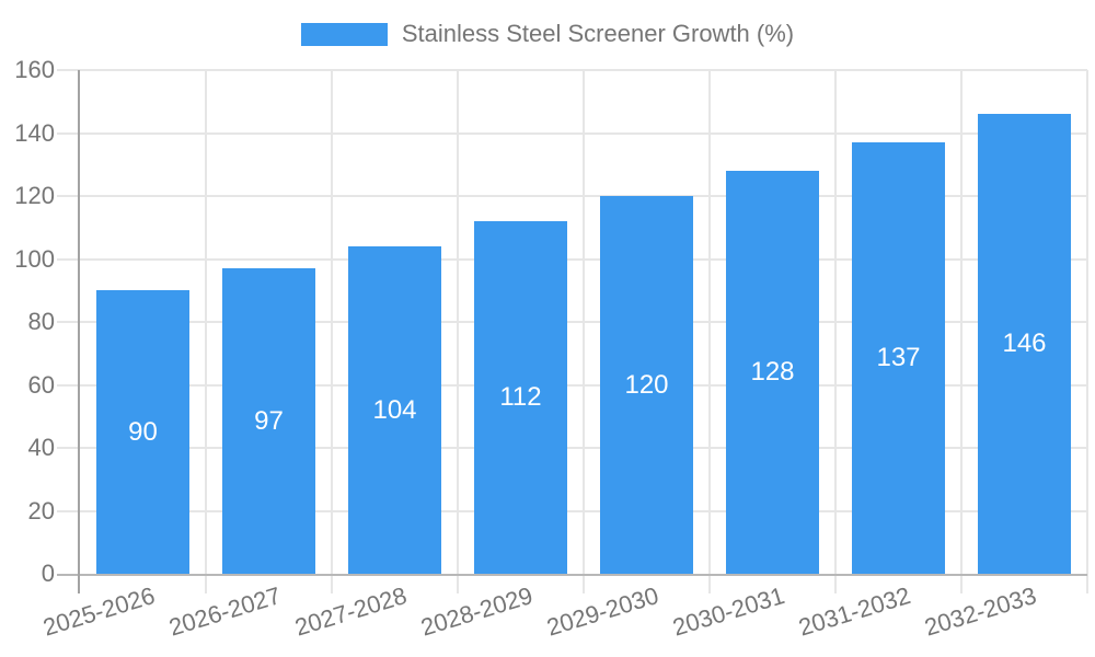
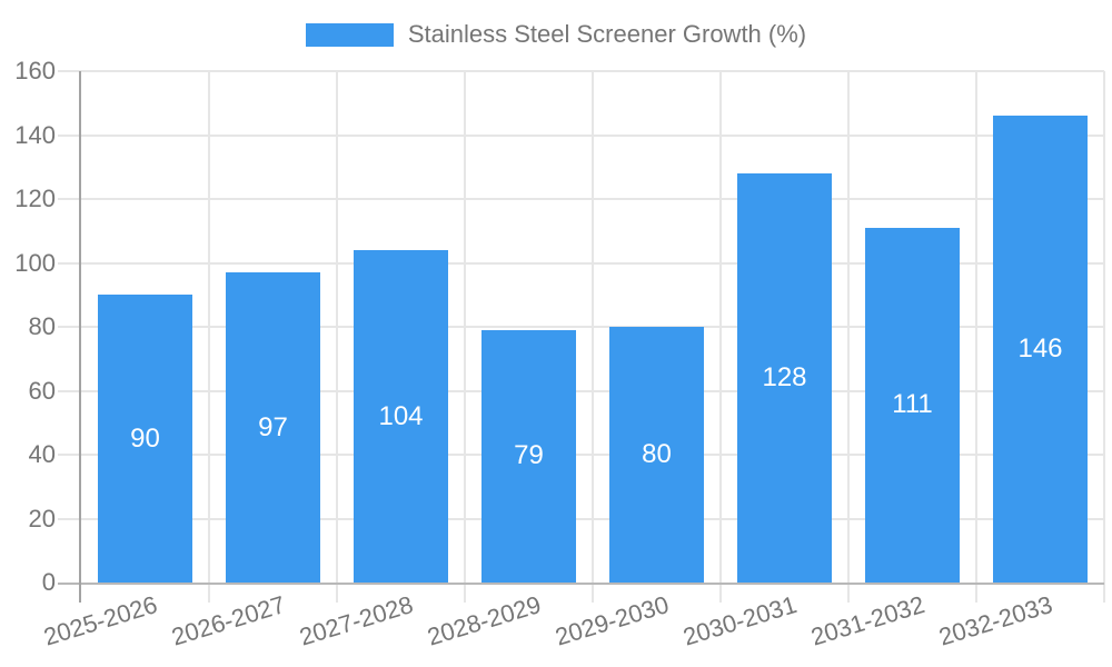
2028-2029: 112 -> 79
2029-2030: 120 -> 80
2031-2032: 137 -> 111
